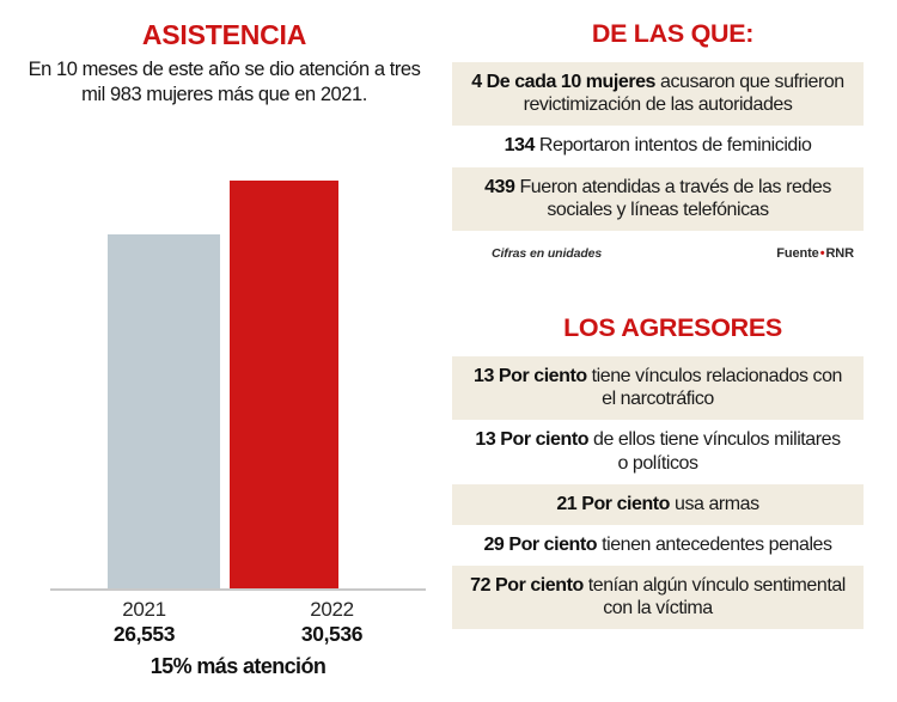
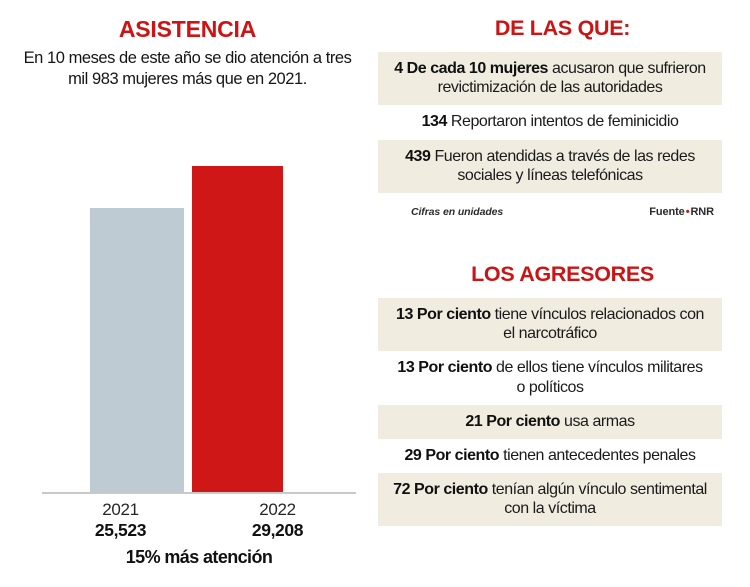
2021: 26,553 -> 25,523
2022: 30,536 -> 29,208
